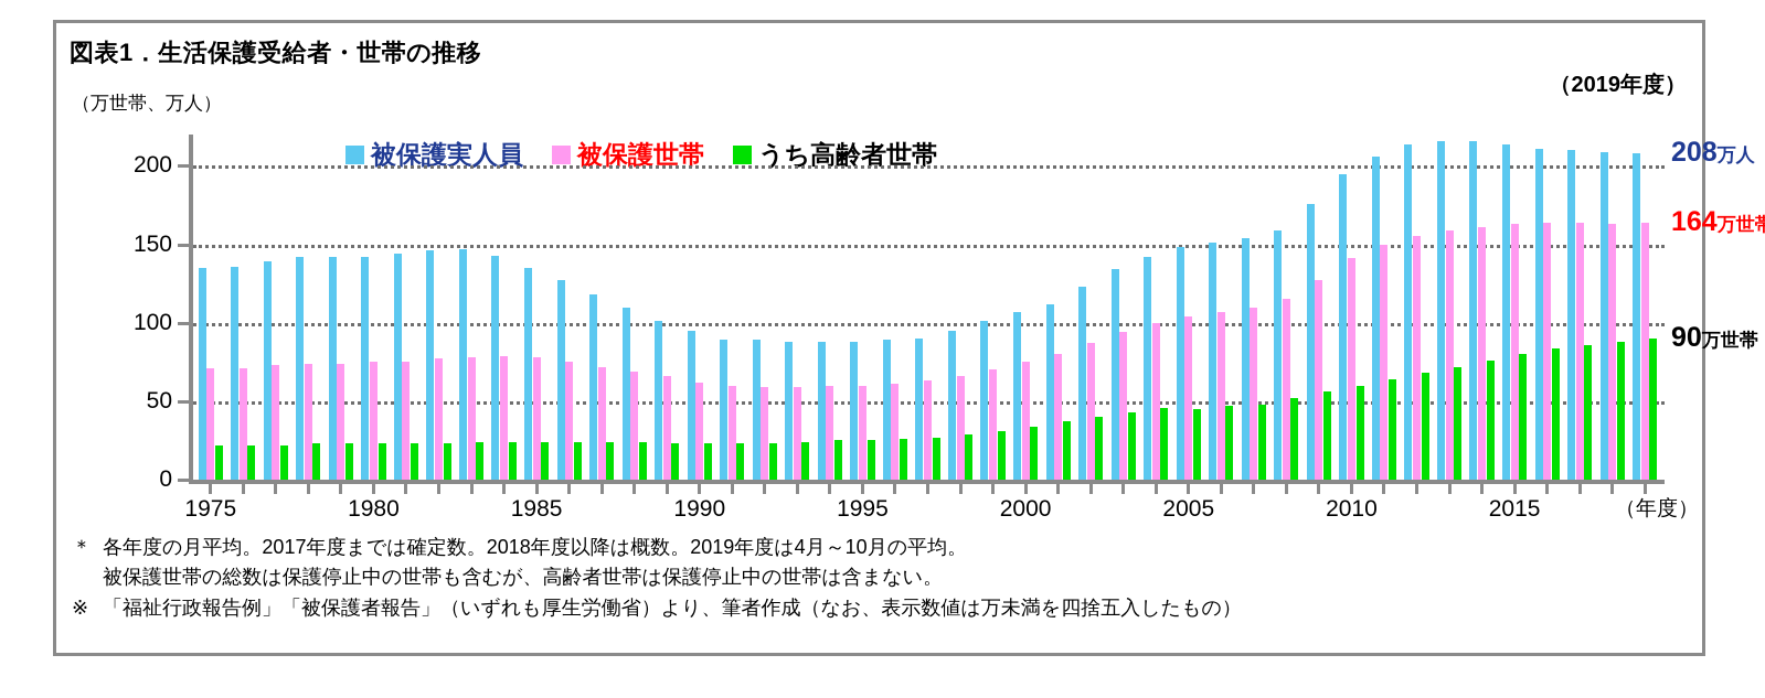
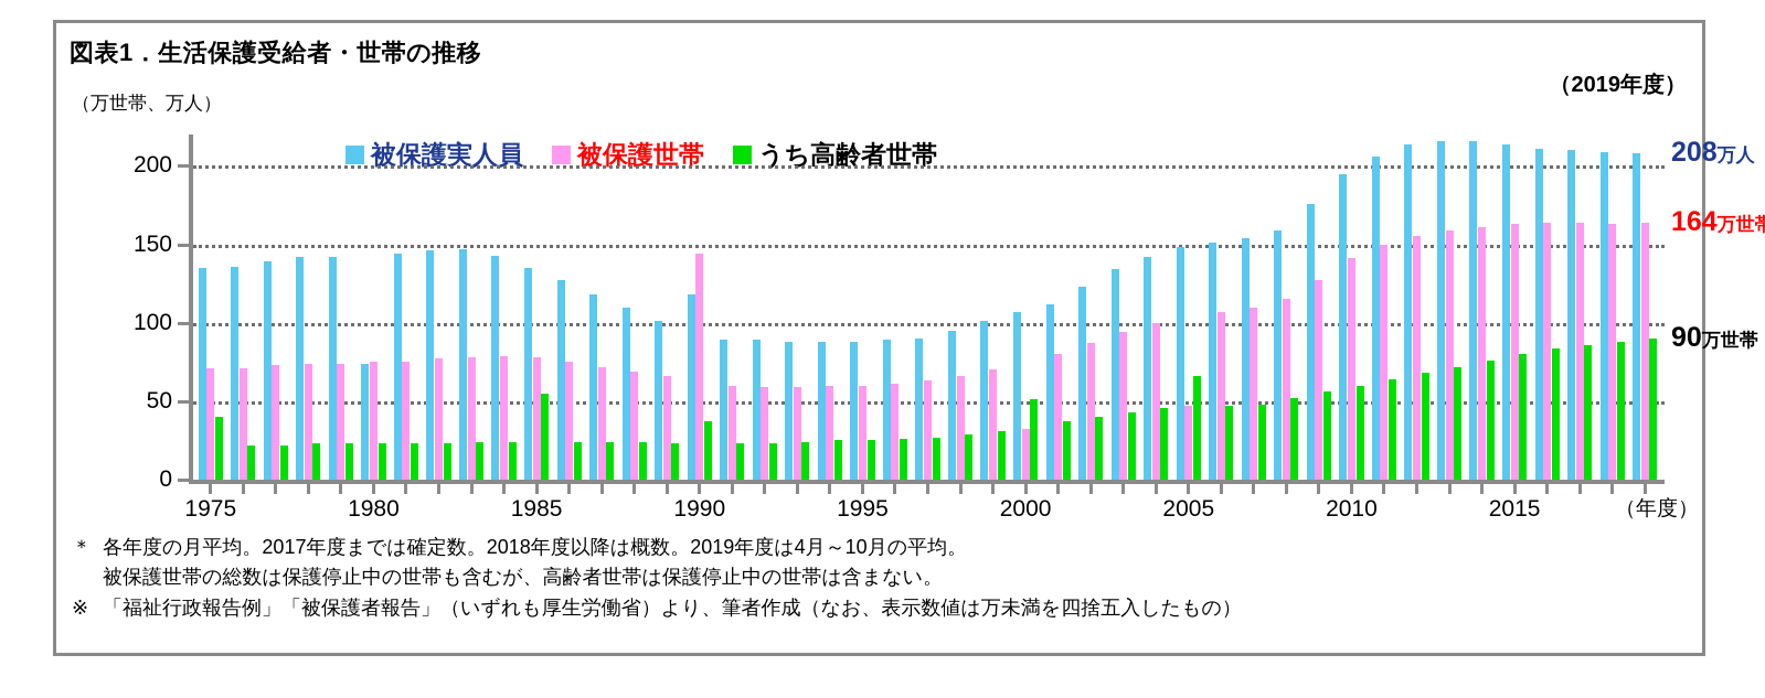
うち高齢者世帯/1975: 22 -> 40
被保護実人員/1980: 142 -> 74
うち高齢者世帯/1985: 24 -> 55
被保護実人員/1990: 95 -> 118
被保護世帯/1990: 62 -> 144
うち高齢者世帯/1990: 23 -> 37
被保護世帯/2000: 75 -> 32
うち高齢者世帯/2000: 34 -> 51
被保護世帯/2005: 104 -> 47
うち高齢者世帯/2005: 45 -> 66
